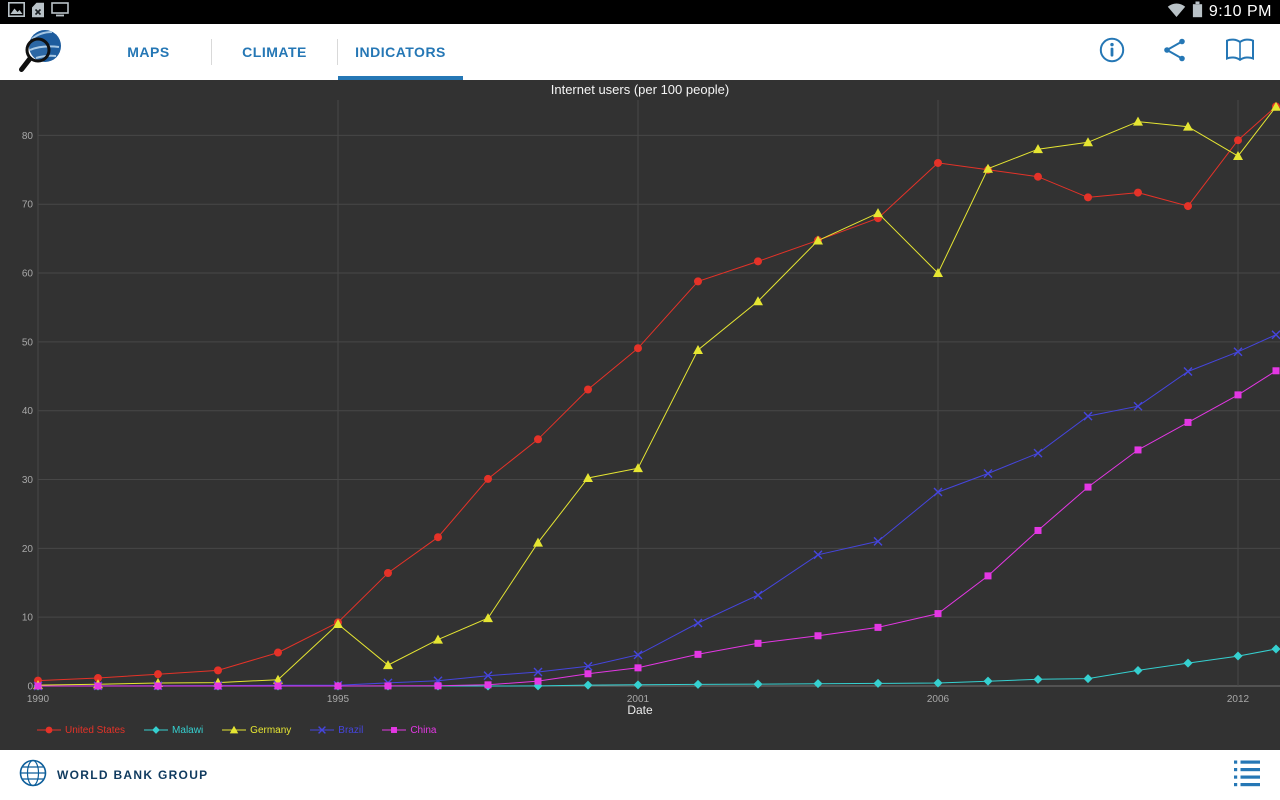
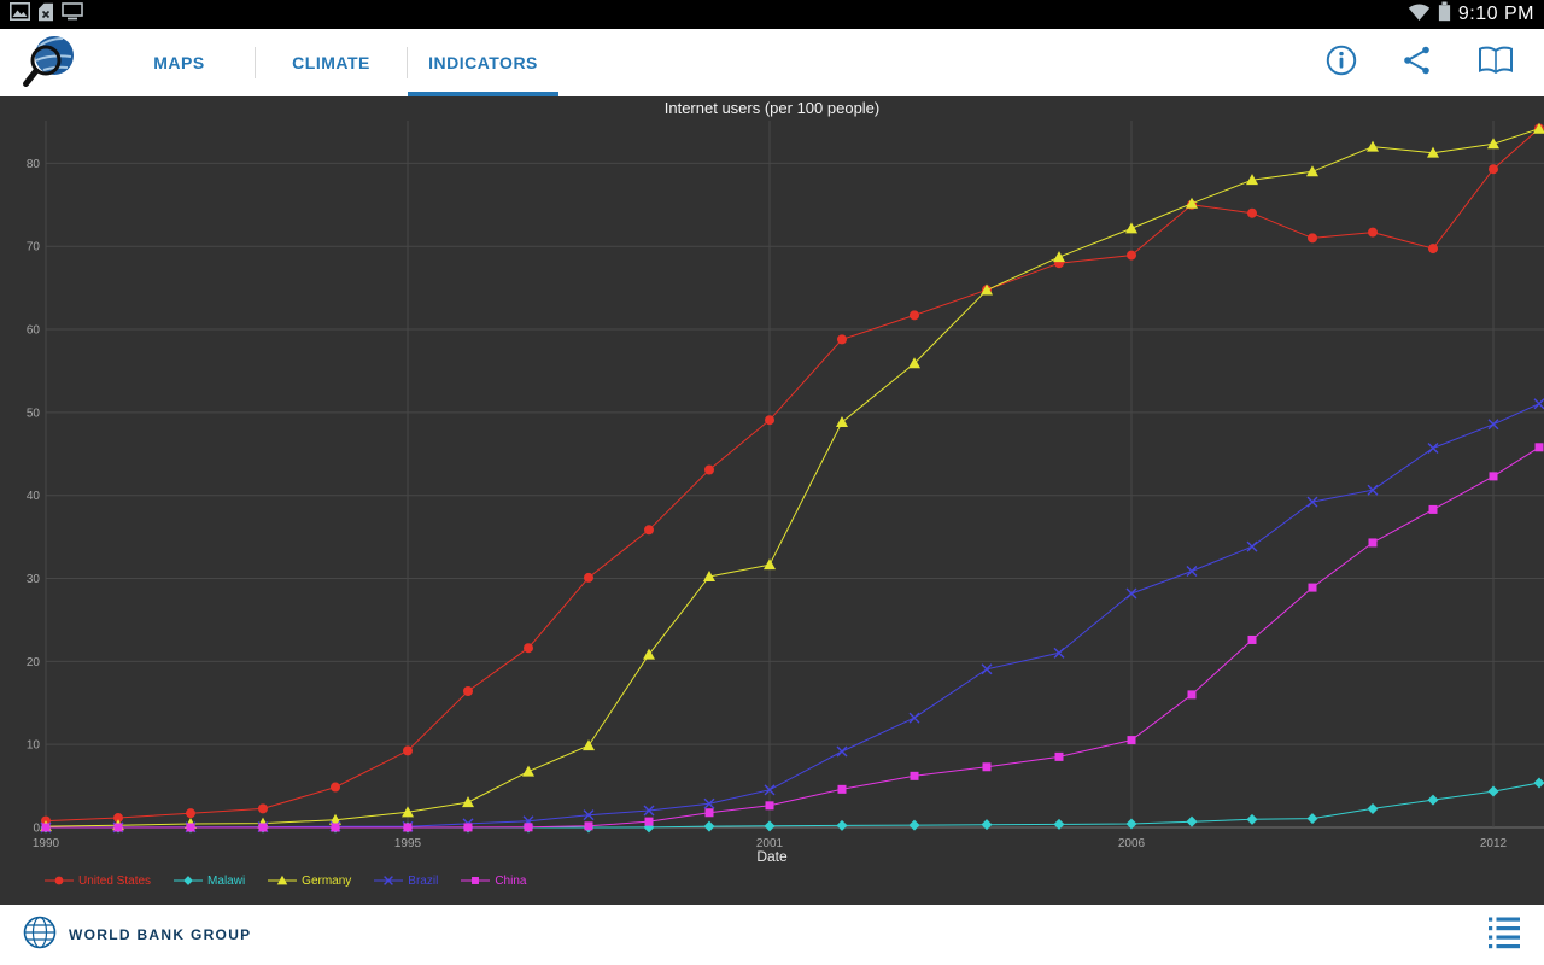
Germany/1995: 9 -> 2
United States/2006: 76 -> 69
Germany/2006: 60 -> 72
Germany/2012: 77 -> 82
